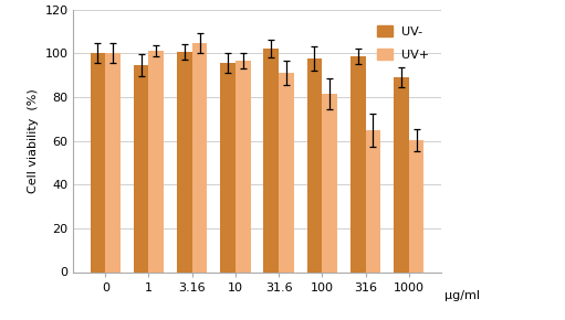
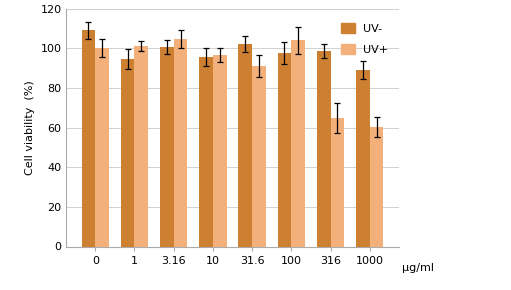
UV-/0: 100 -> 109
UV+/100: 82 -> 104
